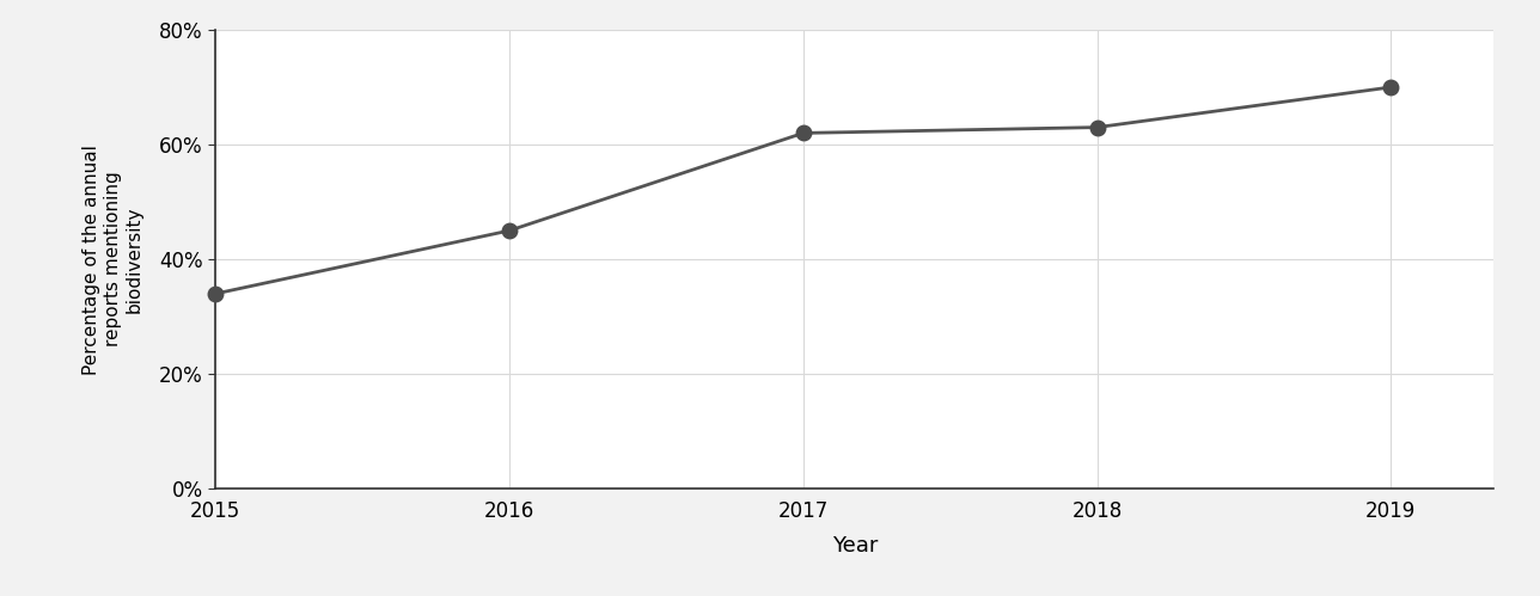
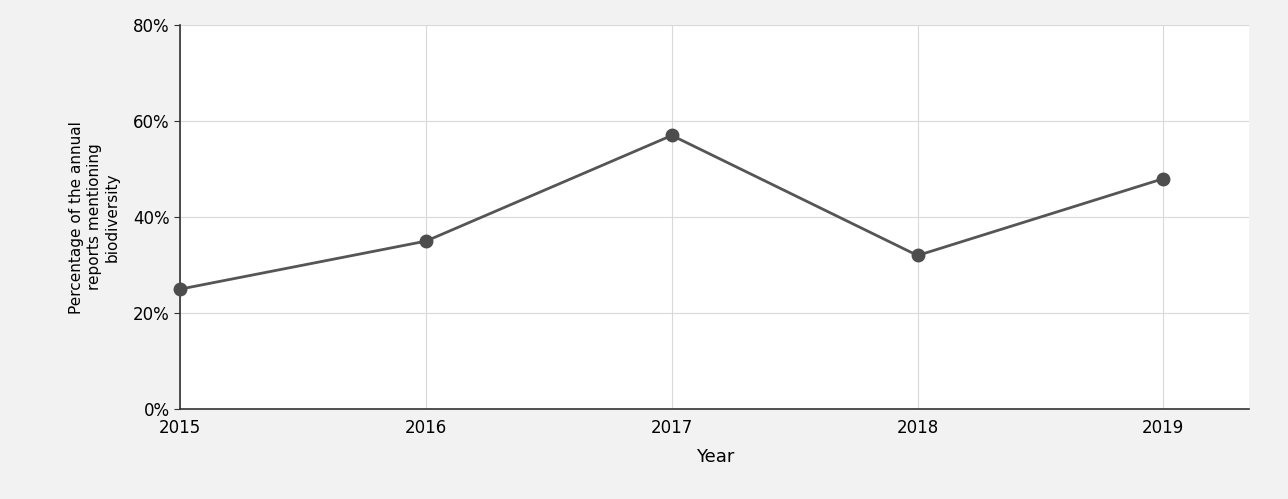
2015: 34% -> 25%
2016: 45% -> 35%
2017: 62% -> 57%
2018: 63% -> 32%
2019: 70% -> 48%
